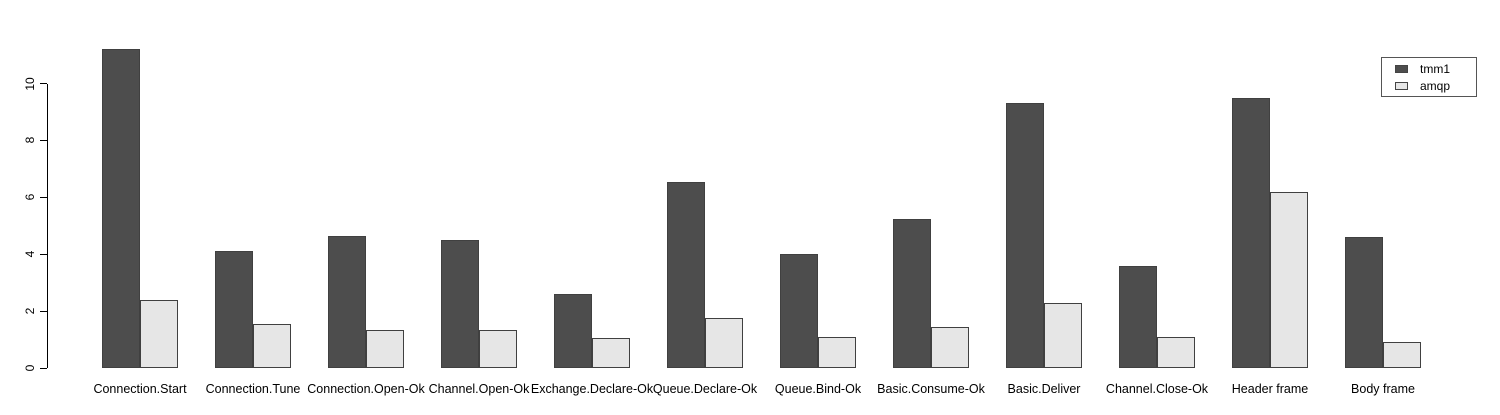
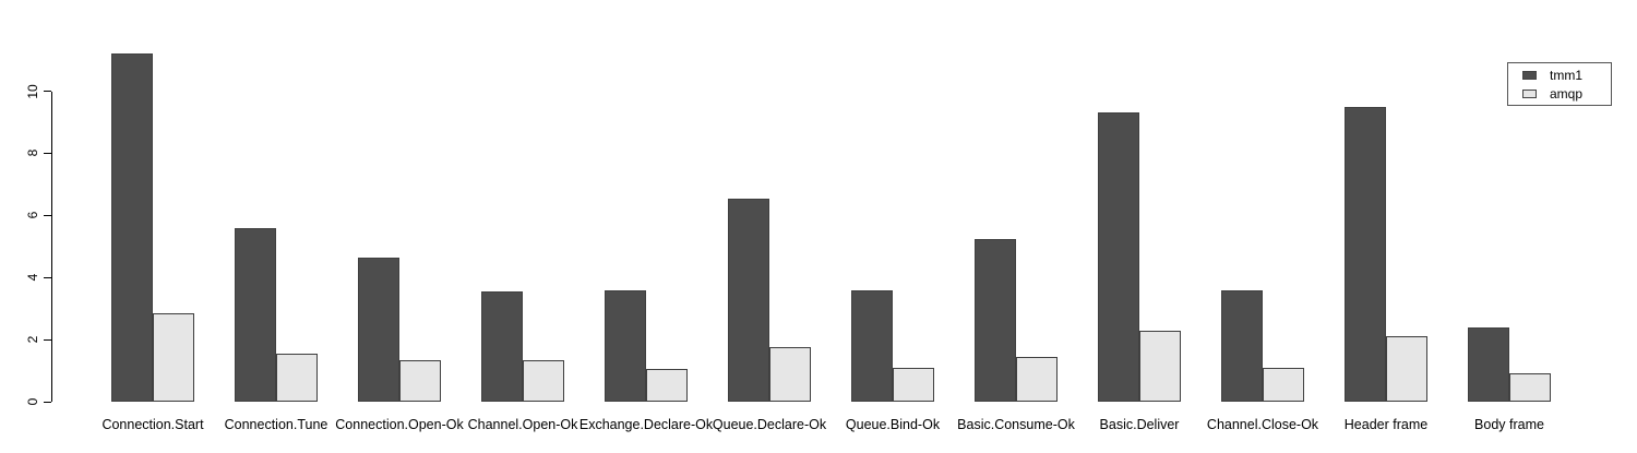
amqp/Connection.Start: 2.4 -> 2.9
tmm1/Connection.Tune: 4.1 -> 5.6
tmm1/Channel.Open-Ok: 4.5 -> 3.5
tmm1/Exchange.Declare-Ok: 2.6 -> 3.6
tmm1/Queue.Bind-Ok: 4.0 -> 3.6
amqp/Header frame: 6.2 -> 2.1
tmm1/Body frame: 4.6 -> 2.4
